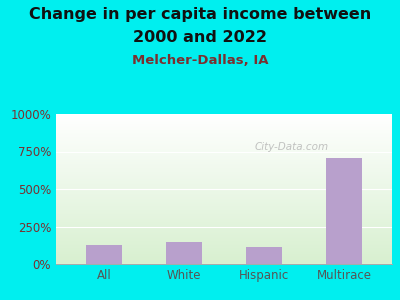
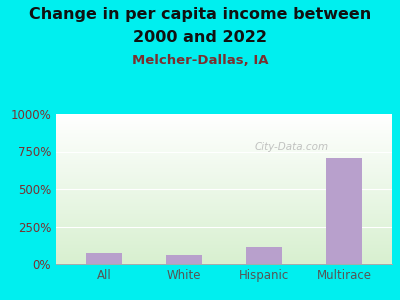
All: 130% -> 80%
White: 150% -> 60%
